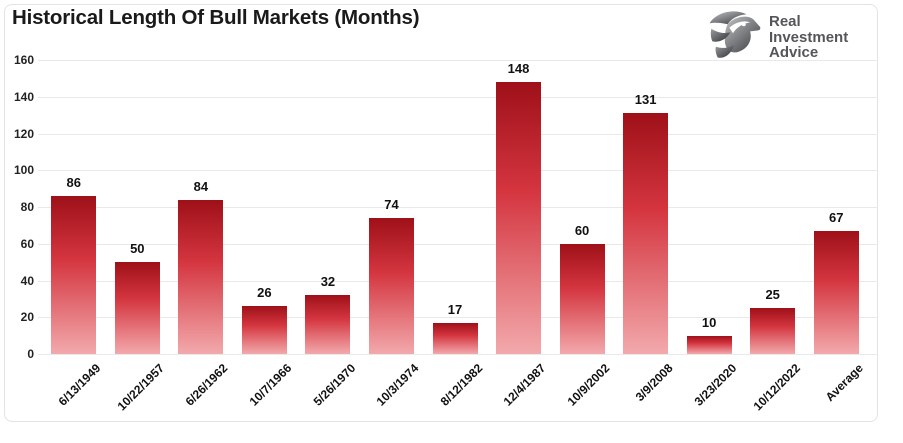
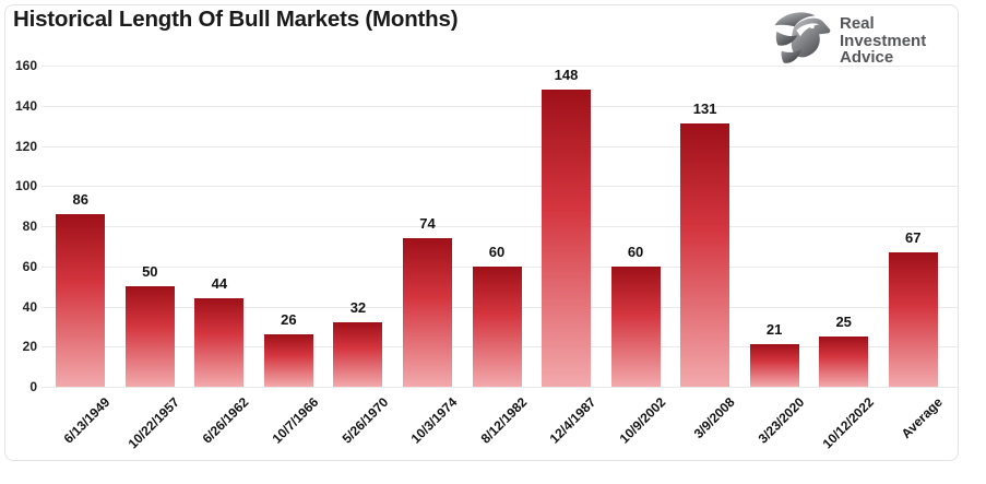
6/26/1962: 84 -> 44
8/12/1982: 17 -> 60
3/23/2020: 10 -> 21
